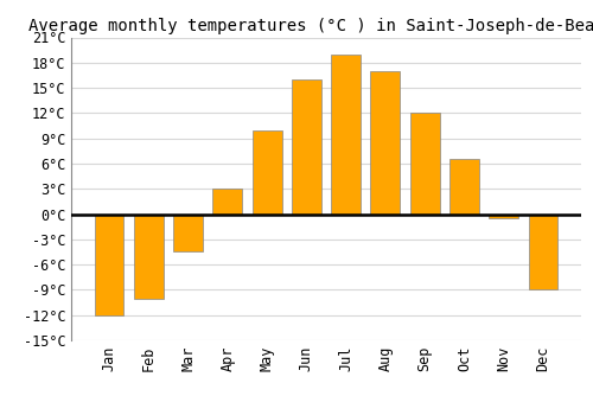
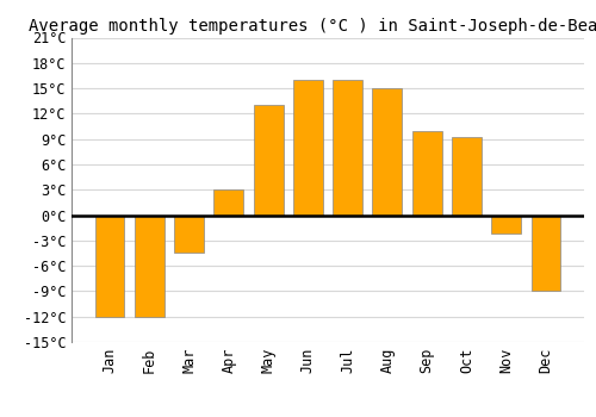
Feb: -10.0°C -> -12.0°C
May: 10.0°C -> 13.0°C
Jul: 19.0°C -> 16.0°C
Aug: 17.0°C -> 15.0°C
Sep: 12.0°C -> 10.0°C
Oct: 6.5°C -> 9.2°C
Nov: -0.5°C -> -2.2°C
